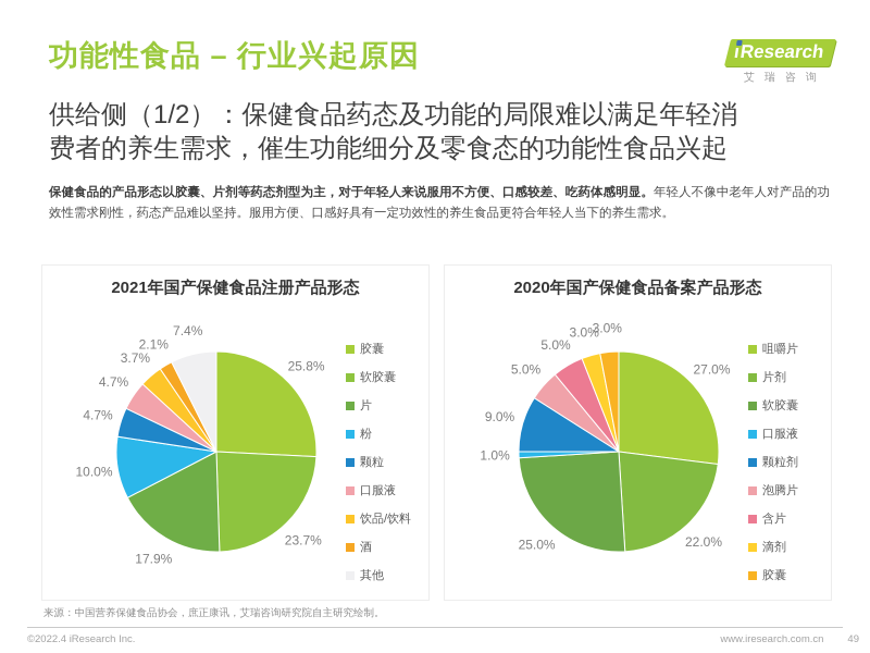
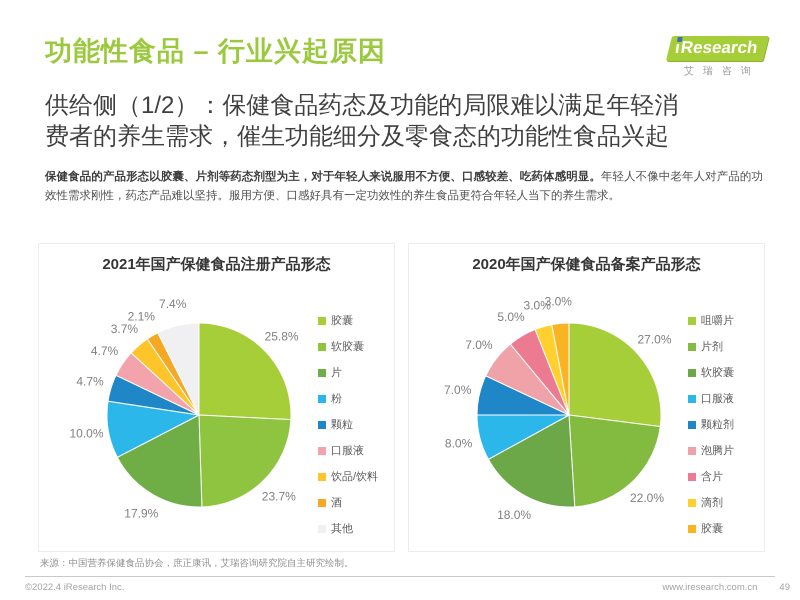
2020年国产保健食品备案产品形态/软胶囊: 25.0% -> 18.0%
2020年国产保健食品备案产品形态/口服液: 1.0% -> 8.0%
2020年国产保健食品备案产品形态/颗粒剂: 9.0% -> 7.0%
2020年国产保健食品备案产品形态/泡腾片: 5.0% -> 7.0%
